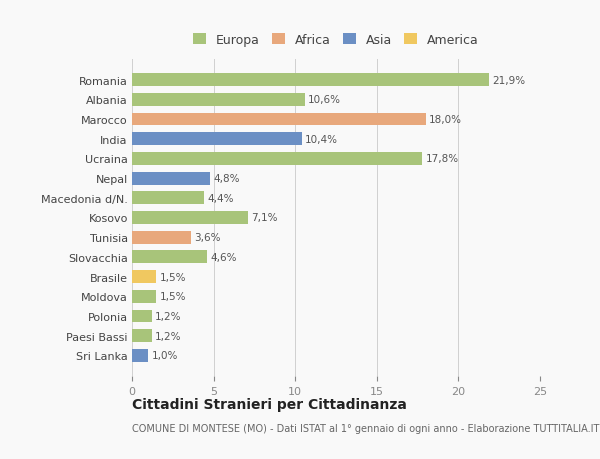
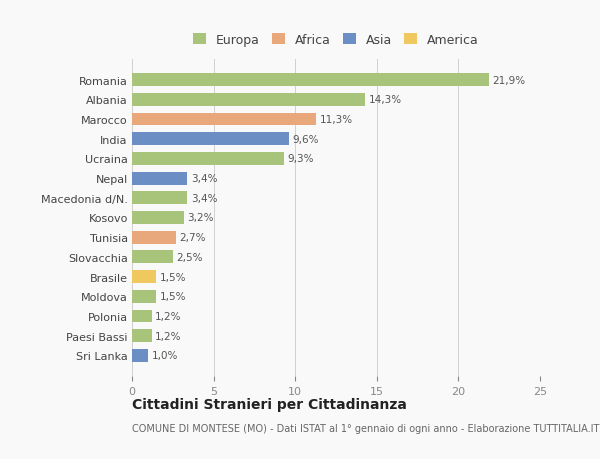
Albania: 10,6% -> 14,3%
Marocco: 18,0% -> 11,3%
India: 10,4% -> 9,6%
Ucraina: 17,8% -> 9,3%
Nepal: 4,8% -> 3,4%
Macedonia d/N.: 4,4% -> 3,4%
Kosovo: 7,1% -> 3,2%
Tunisia: 3,6% -> 2,7%
Slovacchia: 4,6% -> 2,5%
